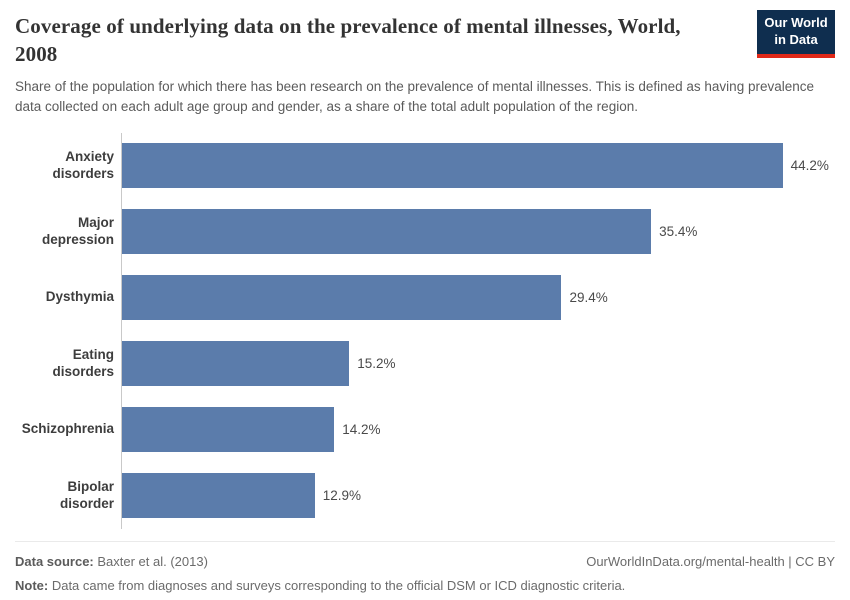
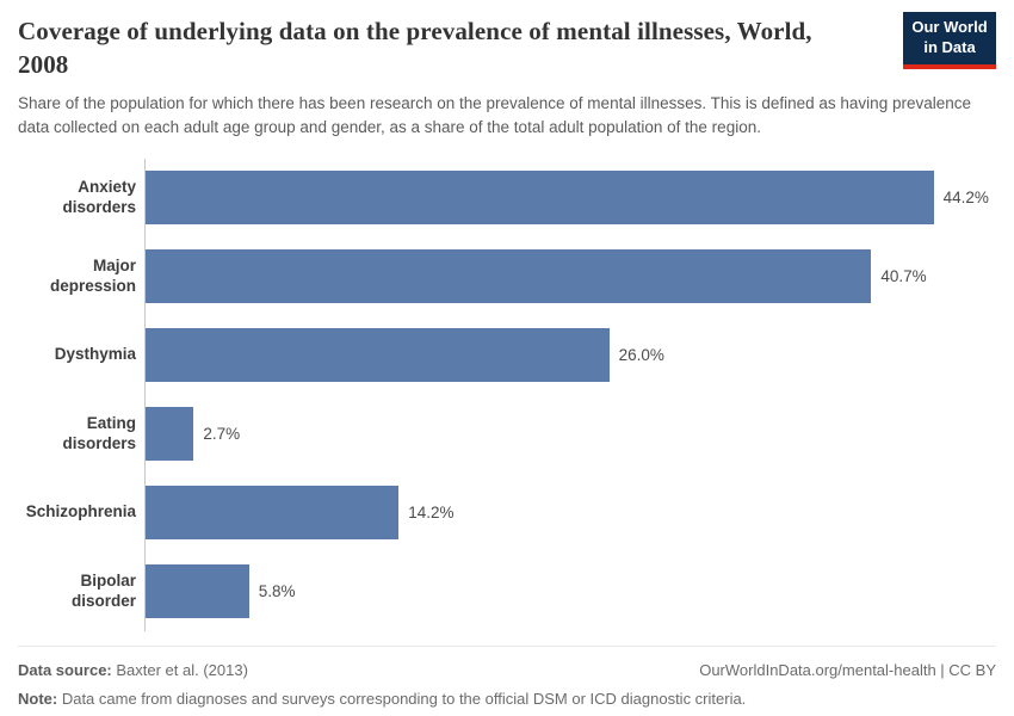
Major depression: 35.4% -> 40.7%
Dysthymia: 29.4% -> 26.0%
Eating disorders: 15.2% -> 2.7%
Bipolar disorder: 12.9% -> 5.8%
